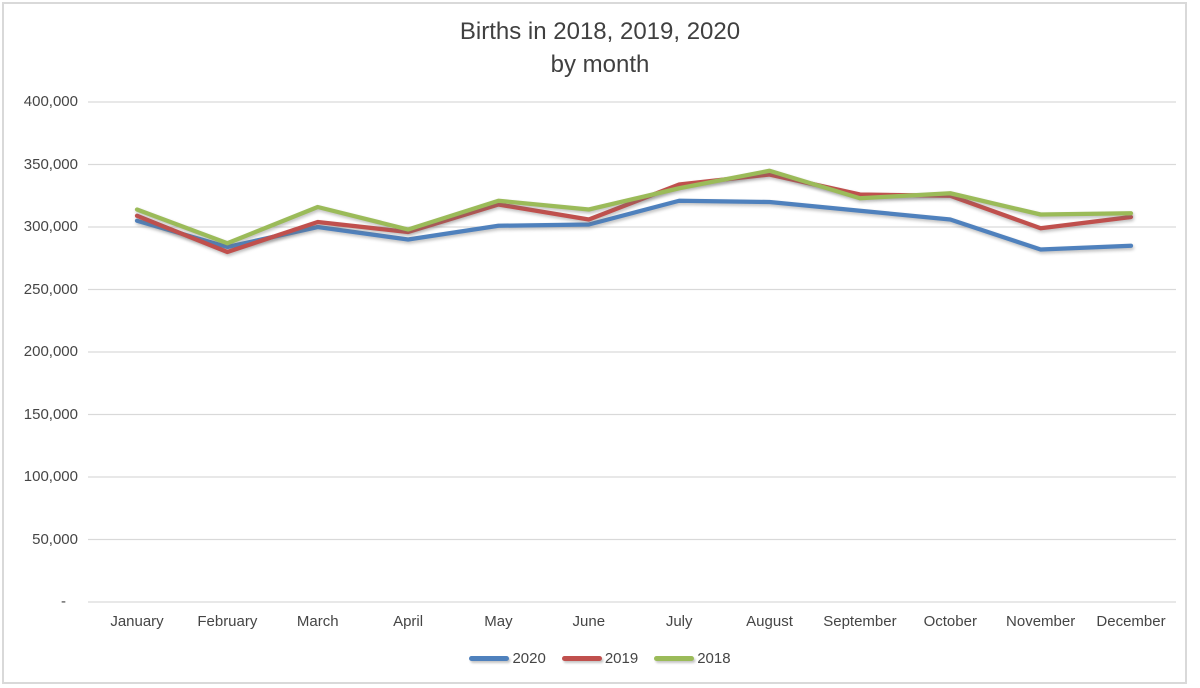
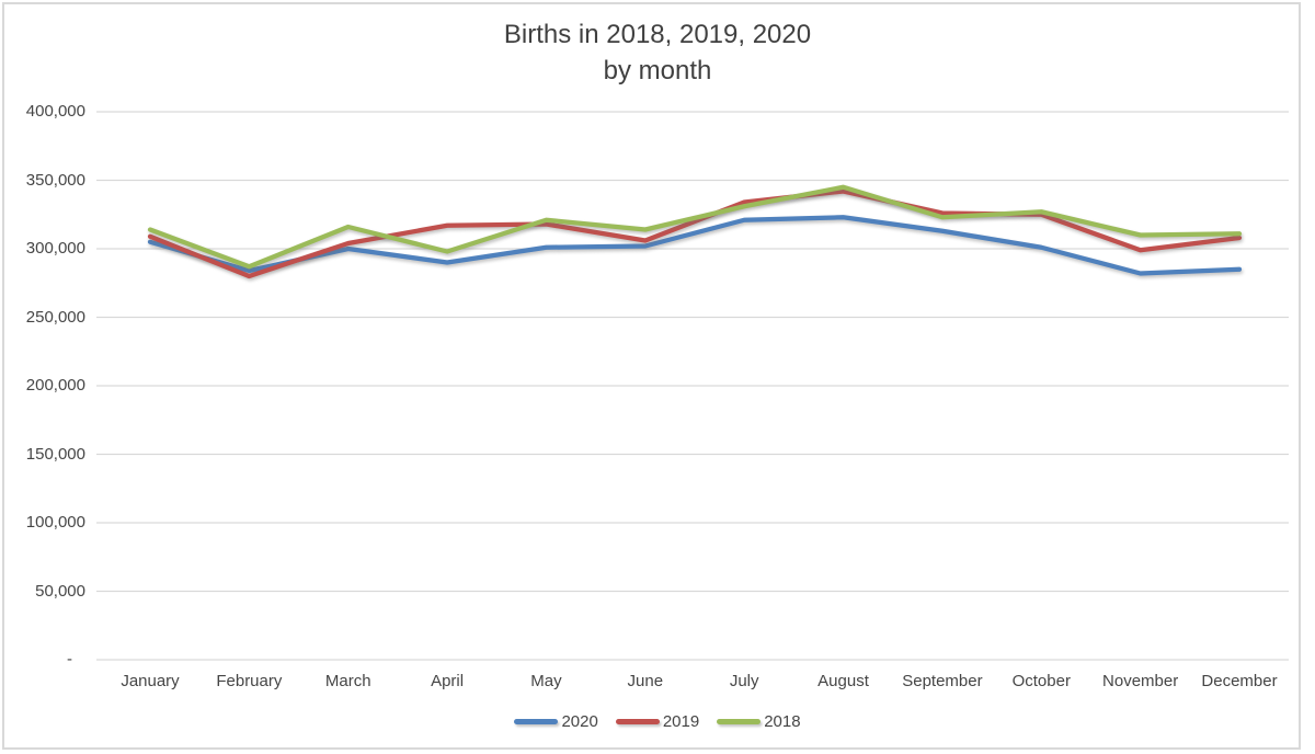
2019/April: 296000 -> 317000
2020/August: 320000 -> 323000
2020/October: 306000 -> 301000
